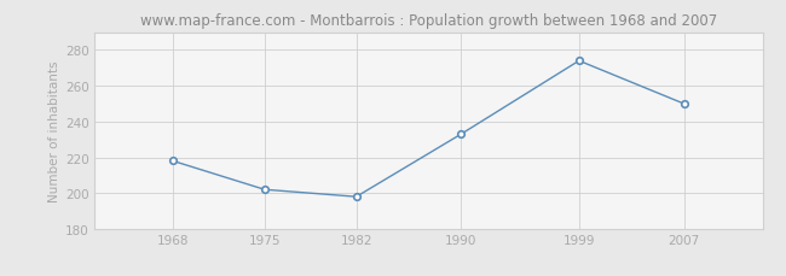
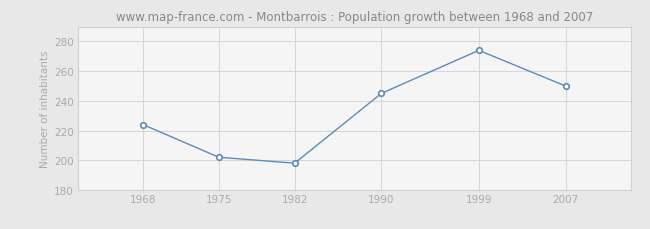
1968: 218 -> 224
1990: 233 -> 245
